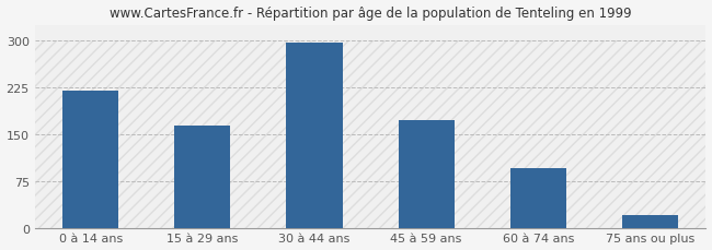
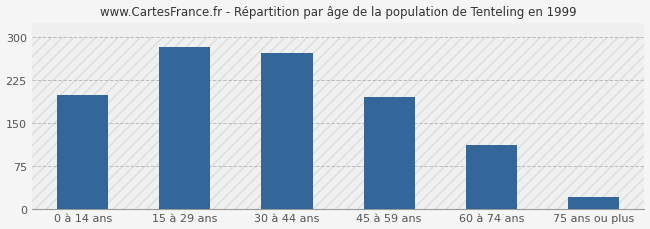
0 à 14 ans: 220 -> 198
15 à 29 ans: 163 -> 282
30 à 44 ans: 297 -> 272
45 à 59 ans: 172 -> 196
60 à 74 ans: 95 -> 112
